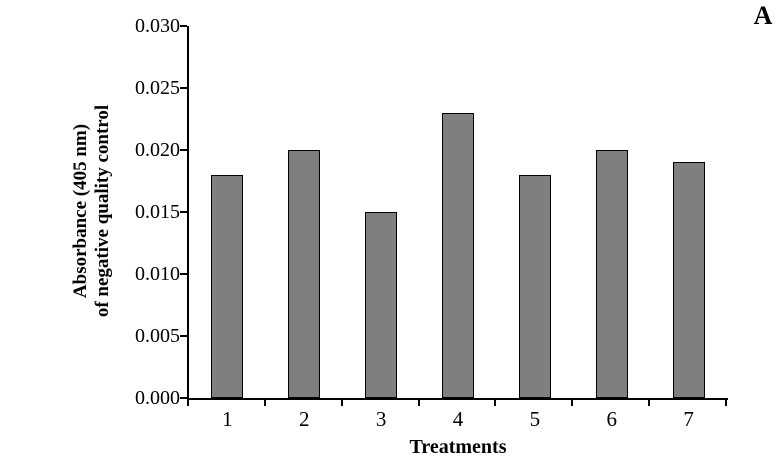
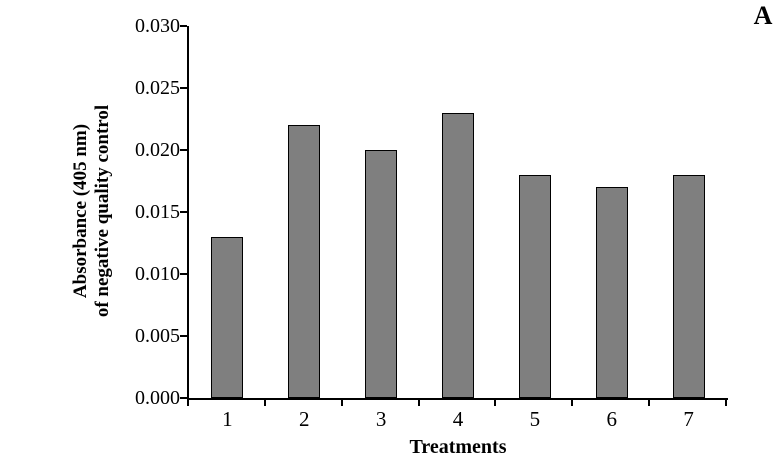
1: 0.018 -> 0.013
2: 0.020 -> 0.022
3: 0.015 -> 0.020
6: 0.020 -> 0.017
7: 0.019 -> 0.018
